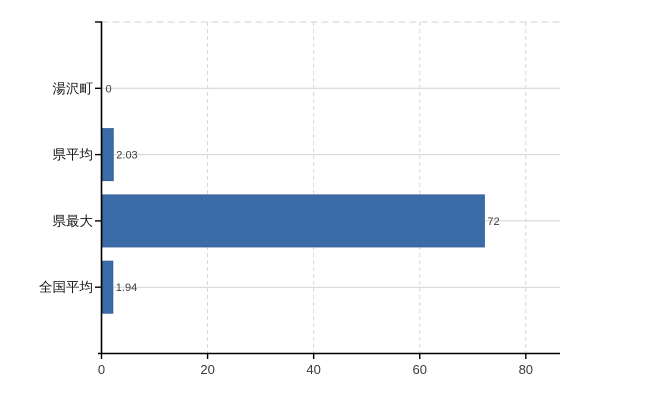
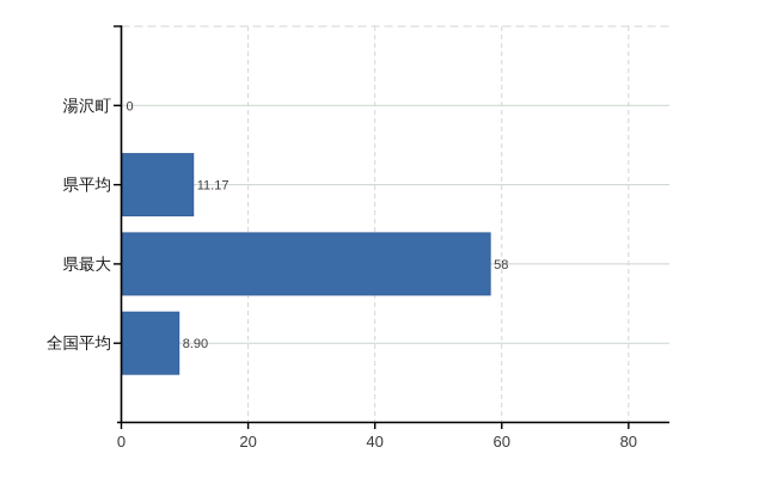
県平均: 2.03 -> 11.17
県最大: 72 -> 58
全国平均: 1.94 -> 8.90
